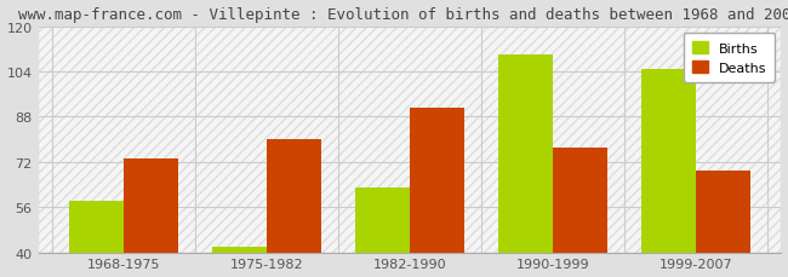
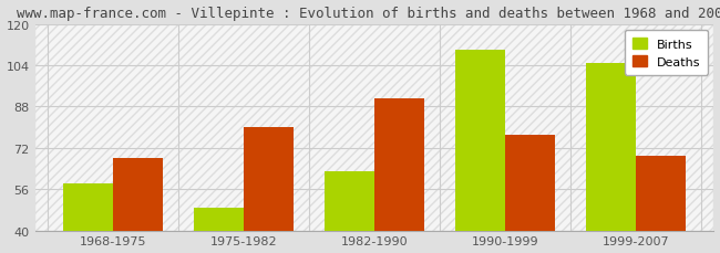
Deaths/1968-1975: 73 -> 68
Births/1975-1982: 42 -> 49
